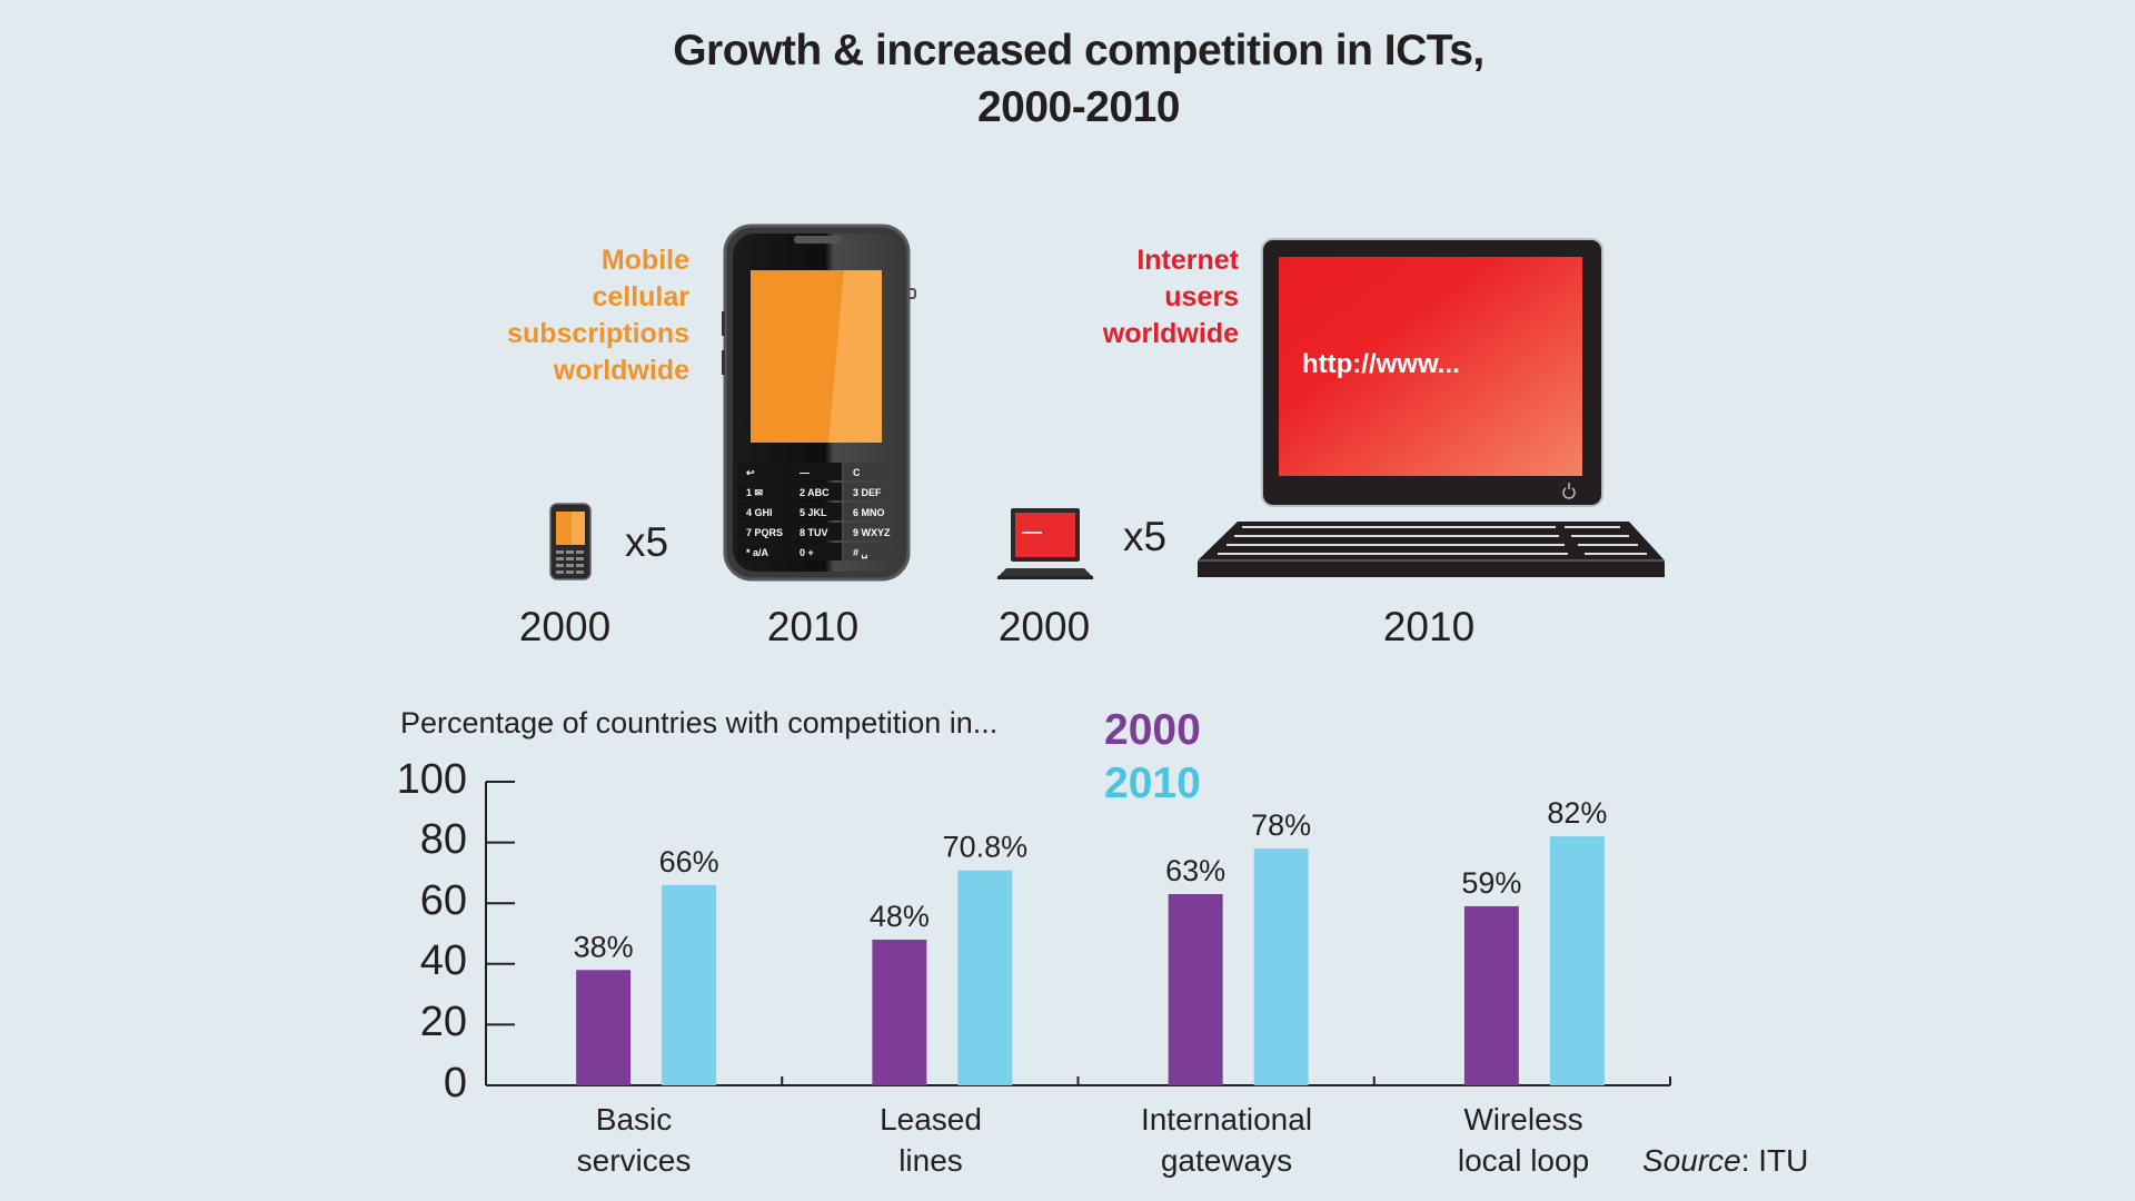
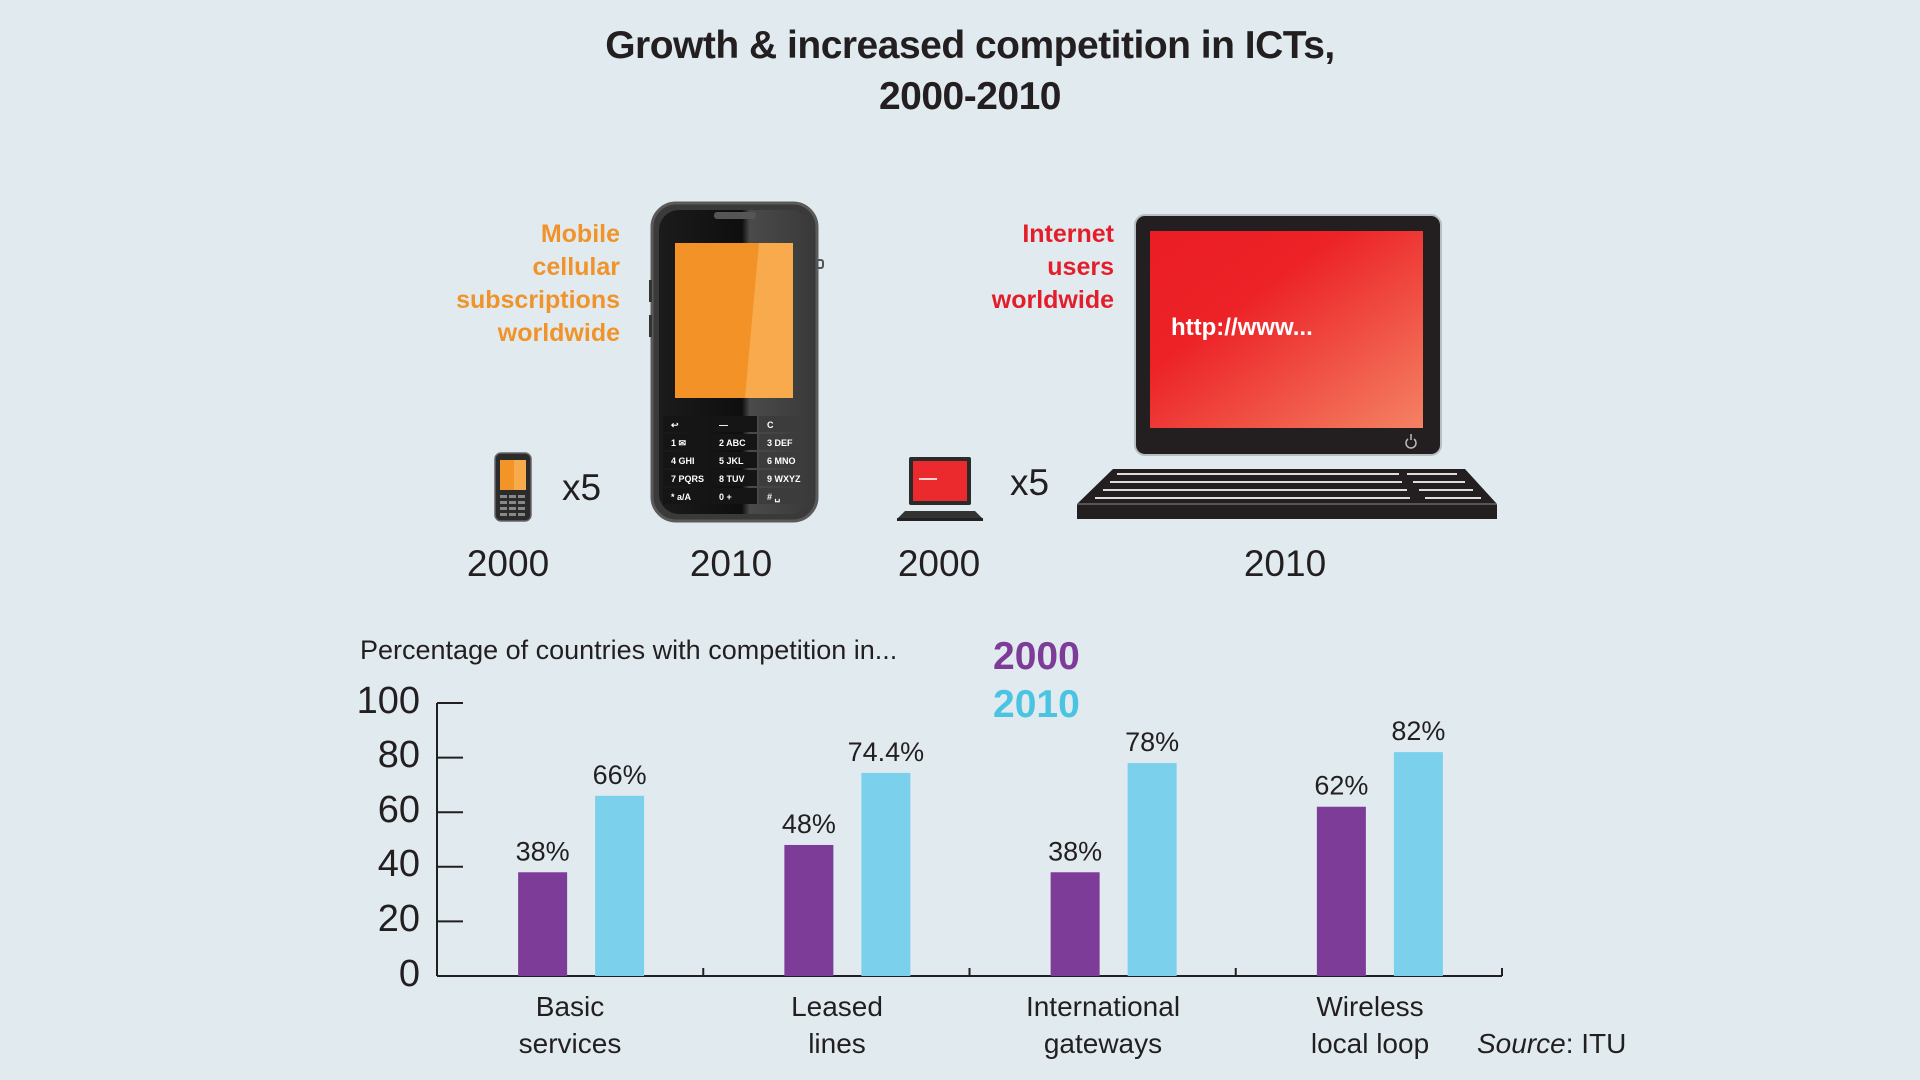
2010/Leased lines: 70.8% -> 74.4%
2000/International gateways: 63% -> 38%
2000/Wireless local loop: 59% -> 62%
